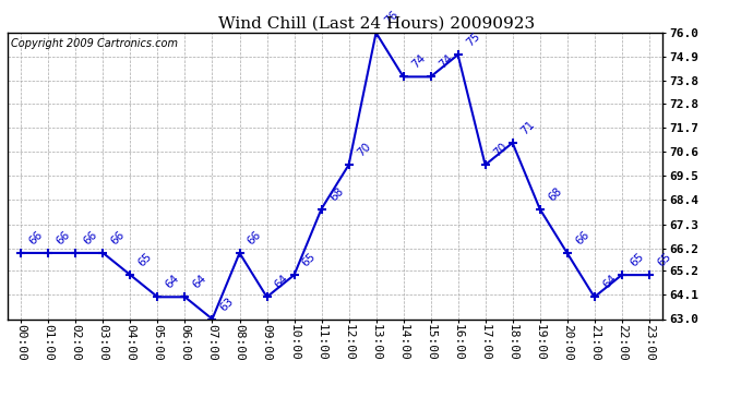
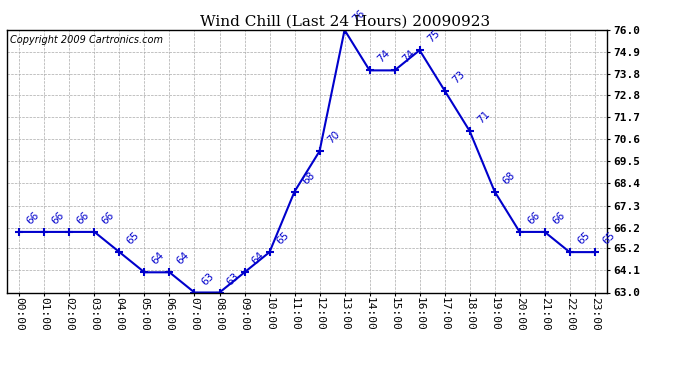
08:00: 66 -> 63
17:00: 70 -> 73
21:00: 64 -> 66
